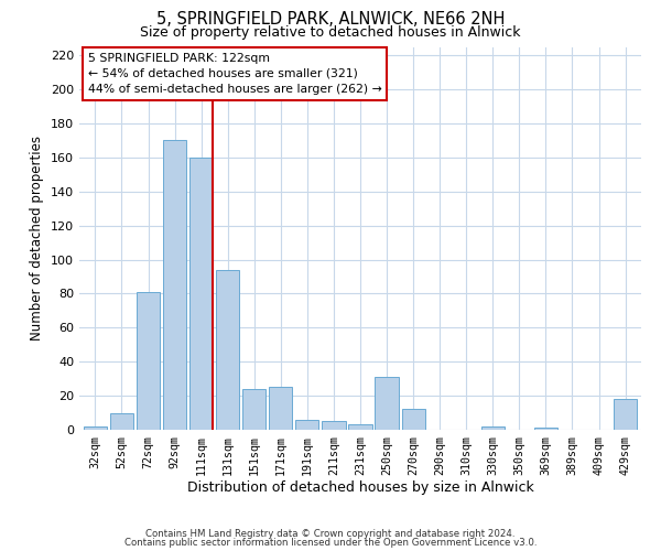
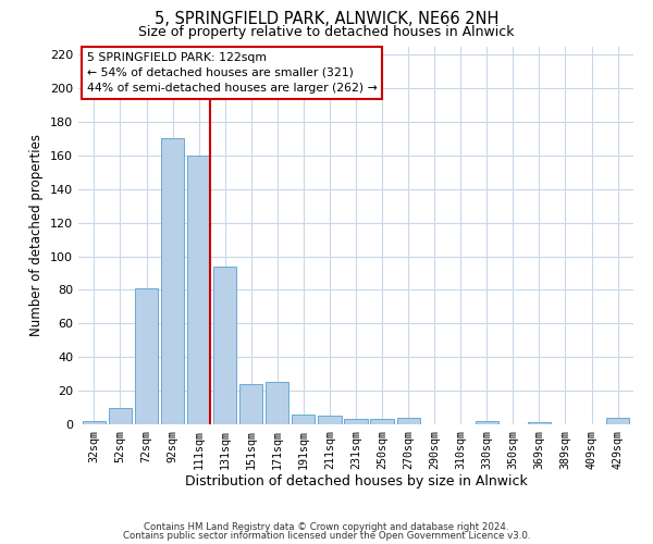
250sqm: 31 -> 3
270sqm: 12 -> 4
429sqm: 18 -> 4
